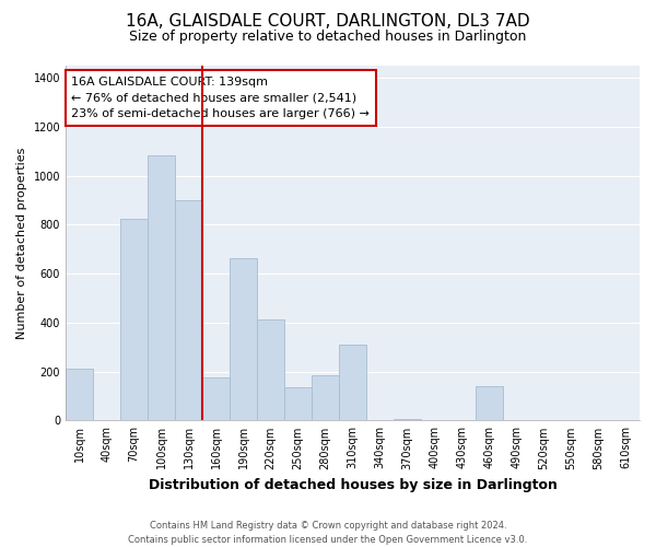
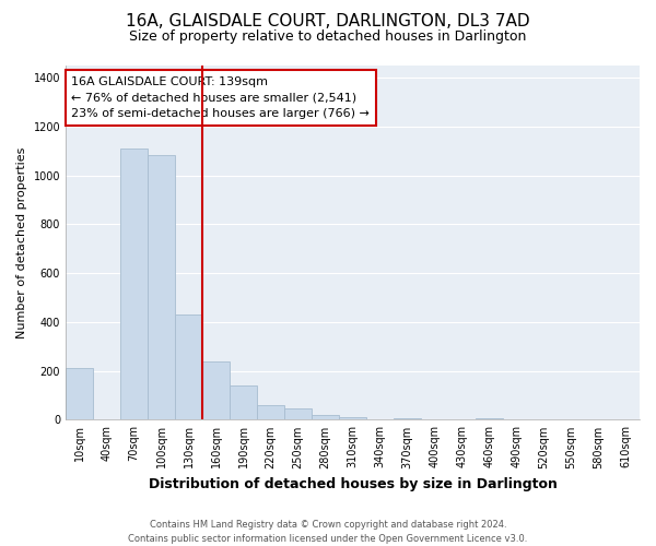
70sqm: 825 -> 1110
130sqm: 900 -> 430
160sqm: 175 -> 240
190sqm: 665 -> 140
220sqm: 415 -> 60
250sqm: 135 -> 45
280sqm: 185 -> 20
310sqm: 310 -> 12
460sqm: 140 -> 8
